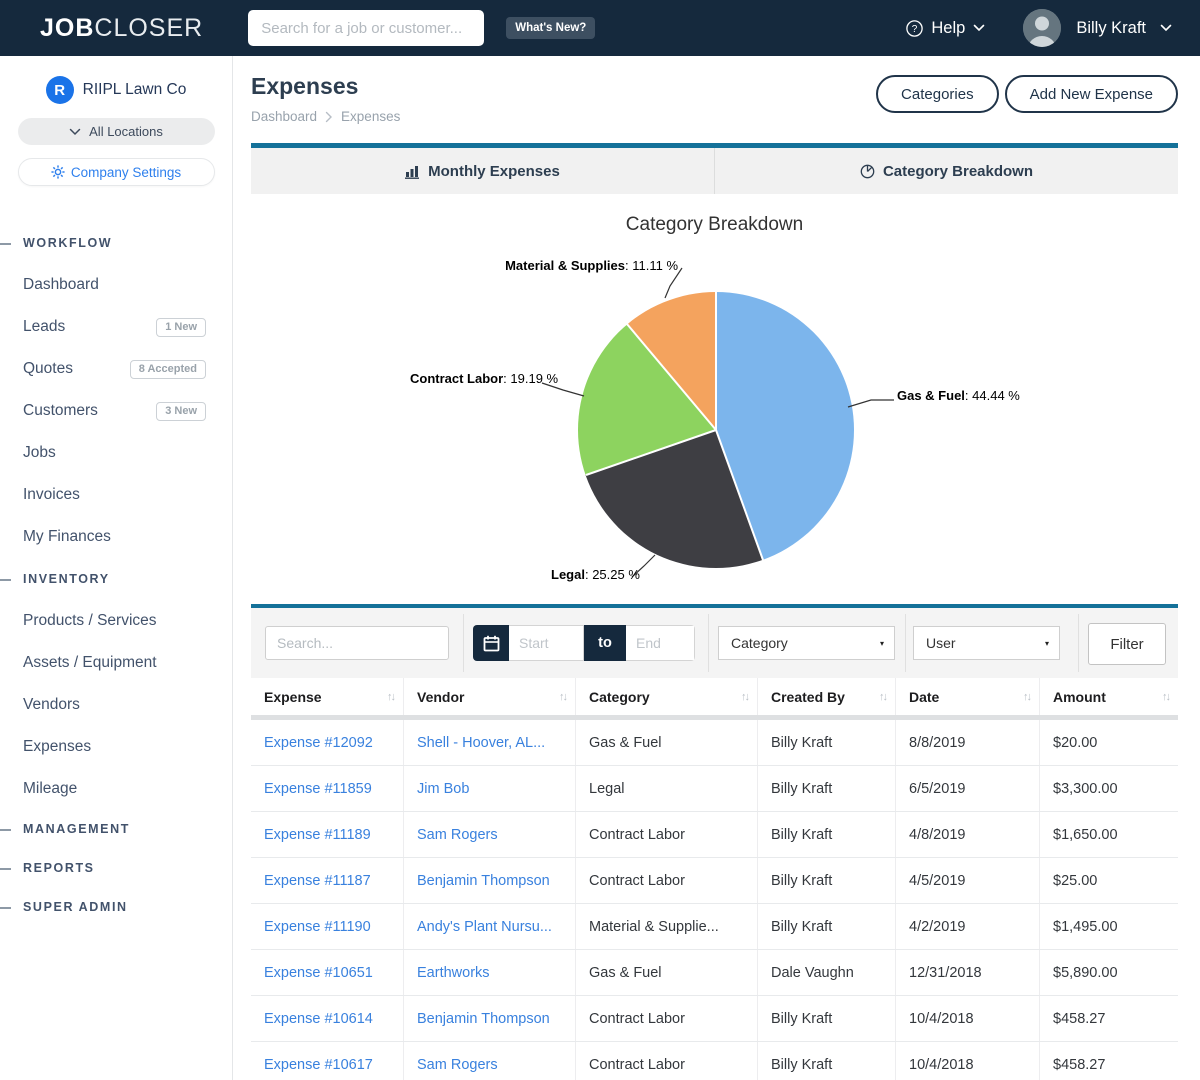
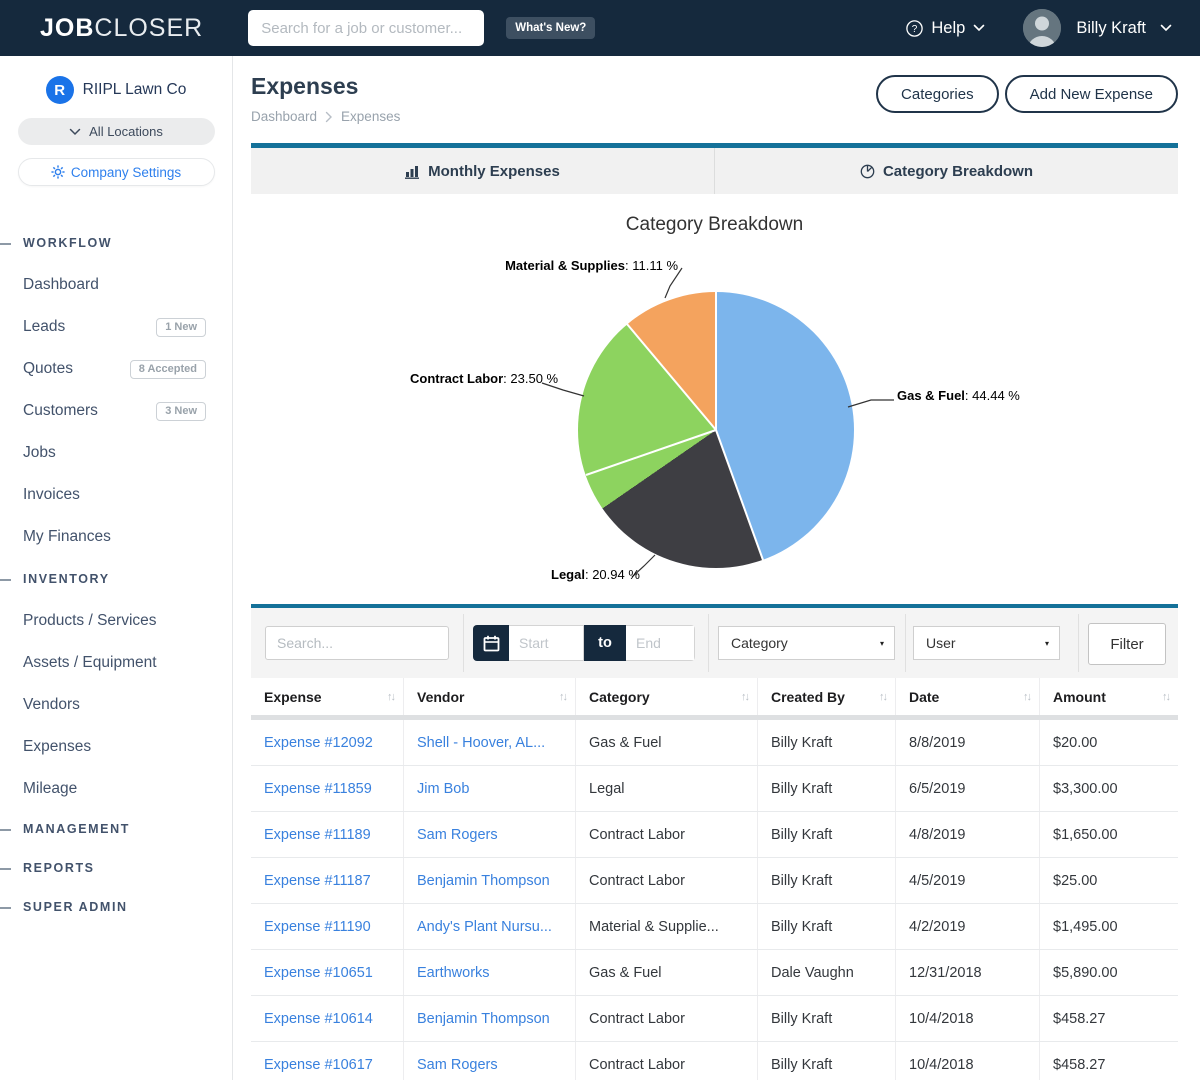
Legal: 25.25 -> 20.94
Contract Labor: 19.19 -> 23.50
